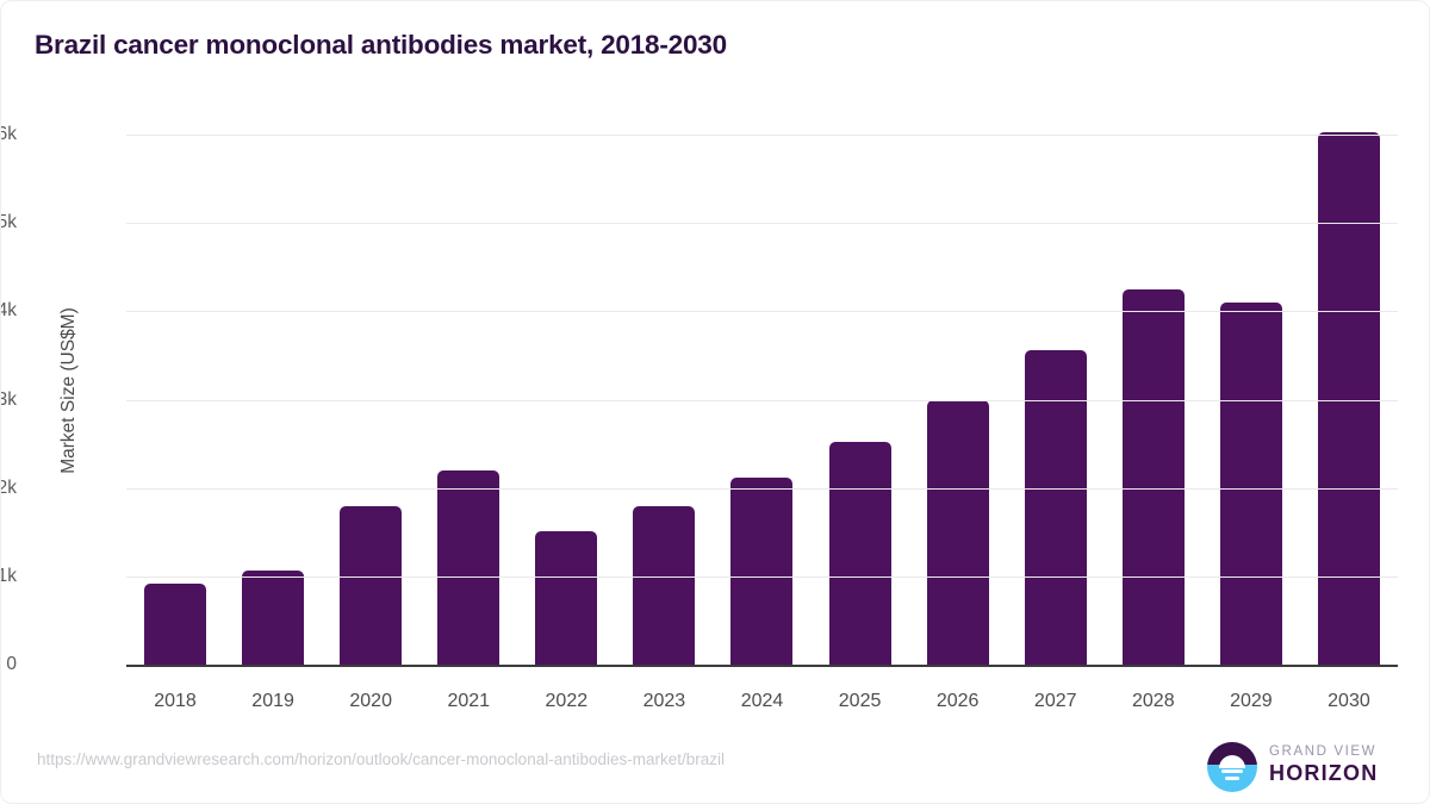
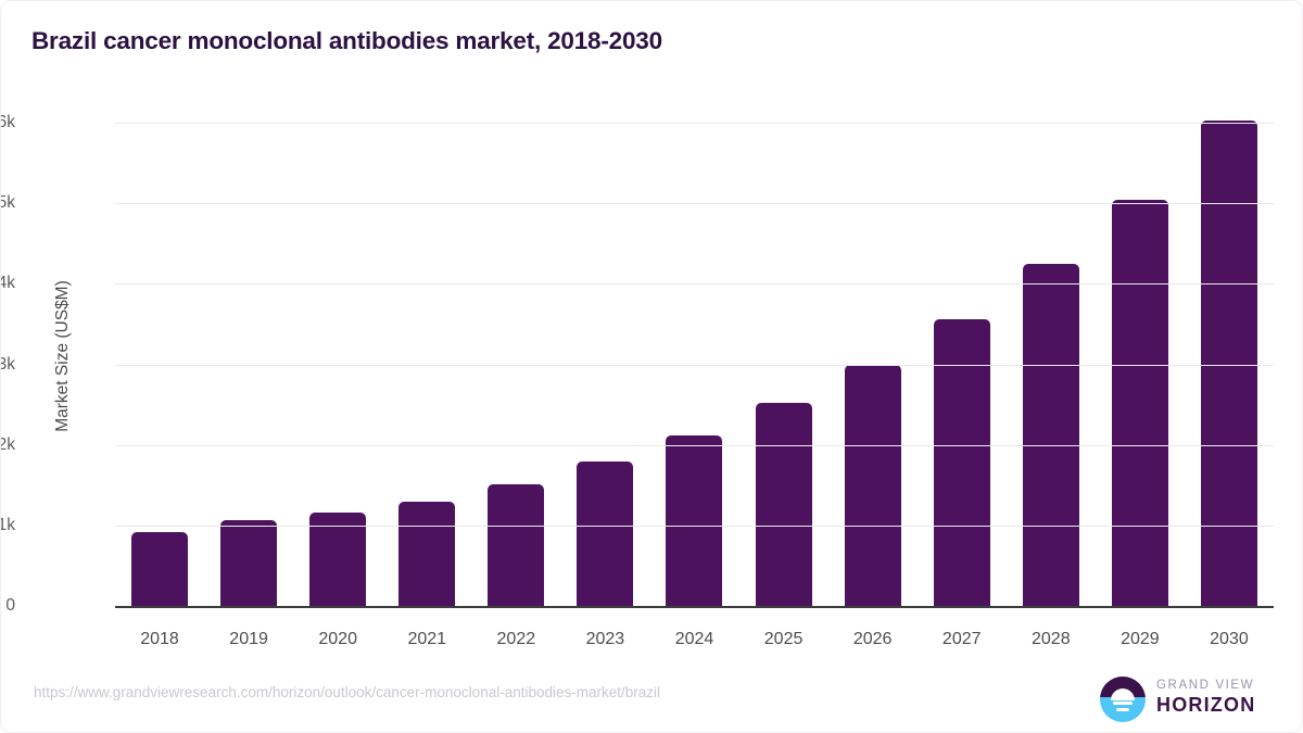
2020: 1.8k -> 1.2k
2021: 2.2k -> 1.3k
2029: 4.1k -> 5.0k
